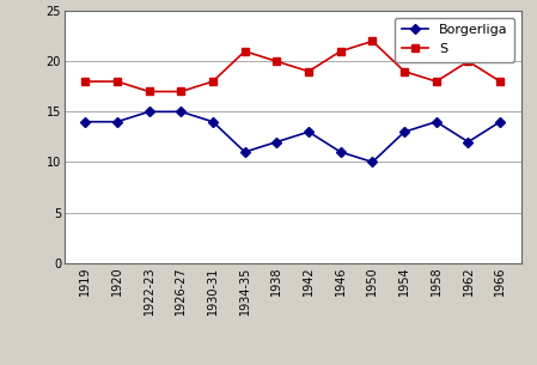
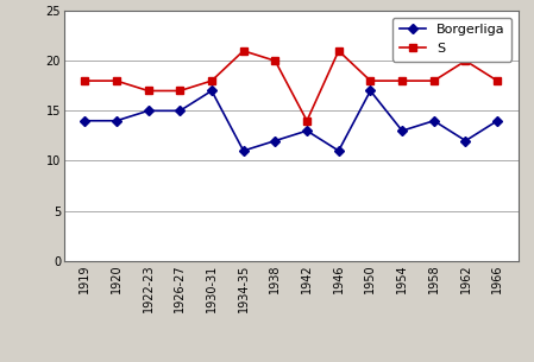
Borgerliga/1930-31: 14 -> 17
S/1942: 19 -> 14
Borgerliga/1950: 10 -> 17
S/1950: 22 -> 18
S/1954: 19 -> 18
